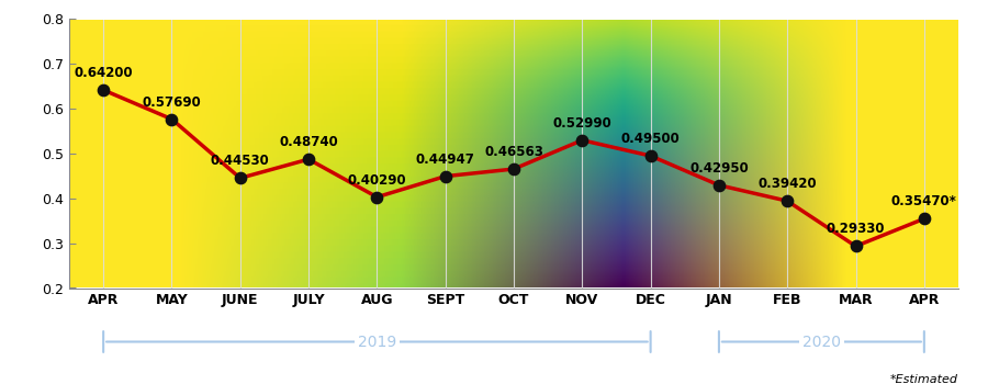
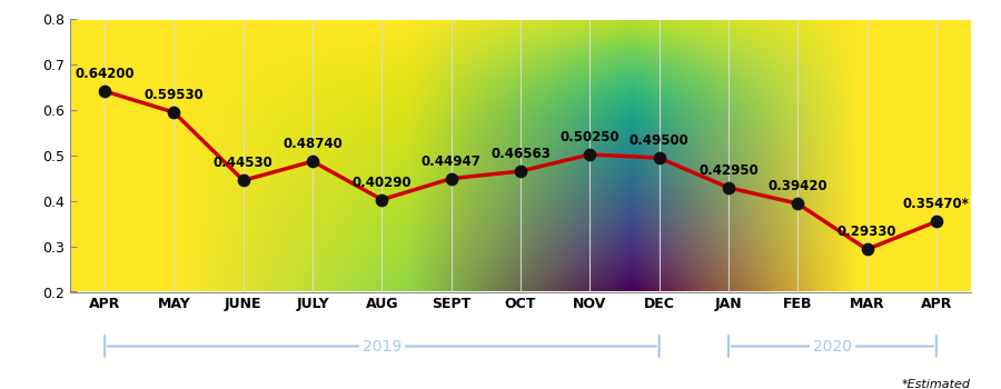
MAY: 0.57690 -> 0.59530
NOV: 0.52990 -> 0.50250
